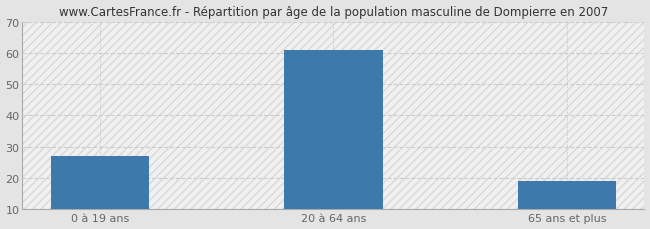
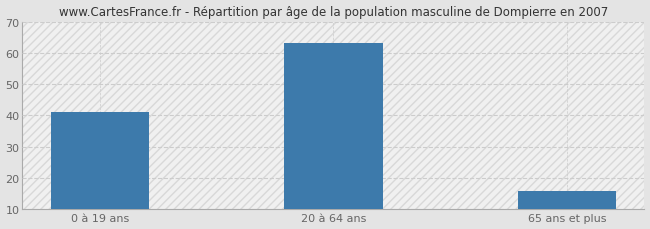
0 à 19 ans: 27 -> 41
20 à 64 ans: 61 -> 63
65 ans et plus: 19 -> 16
